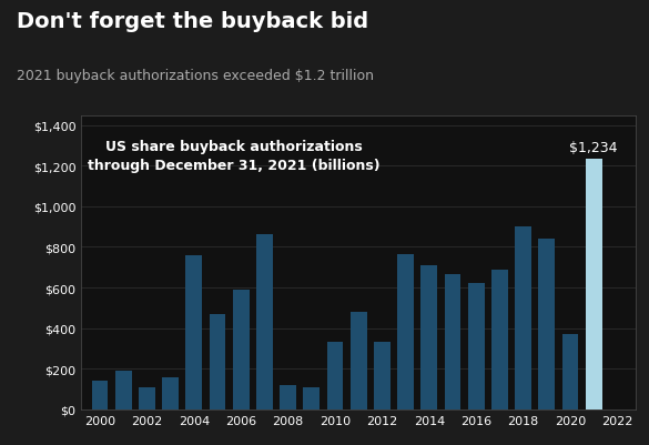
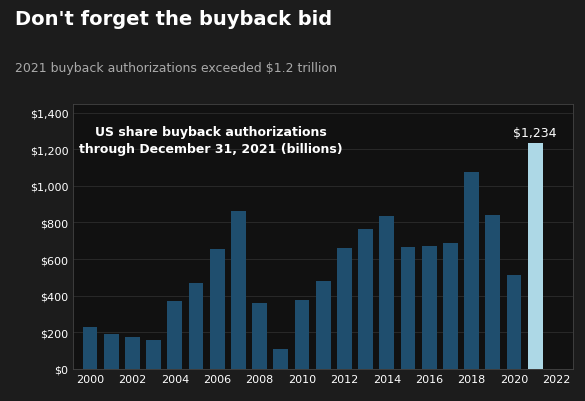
2000: $140 -> $230
2002: $110 -> $180
2004: $760 -> $370
2006: $590 -> $660
2008: $120 -> $360
2010: $330 -> $380
2012: $330 -> $660
2014: $710 -> $840
2016: $620 -> $670
2018: $900 -> $1,080
2020: $370 -> $520
